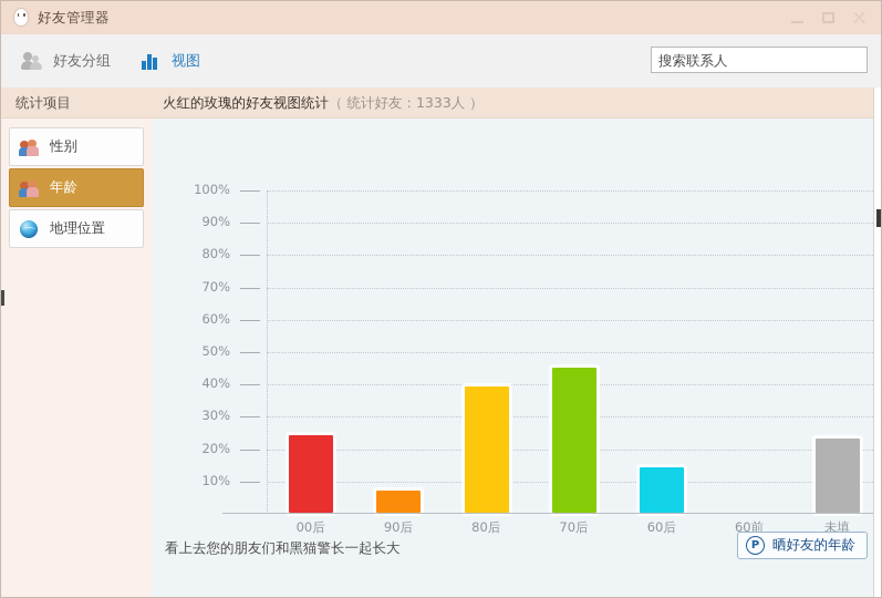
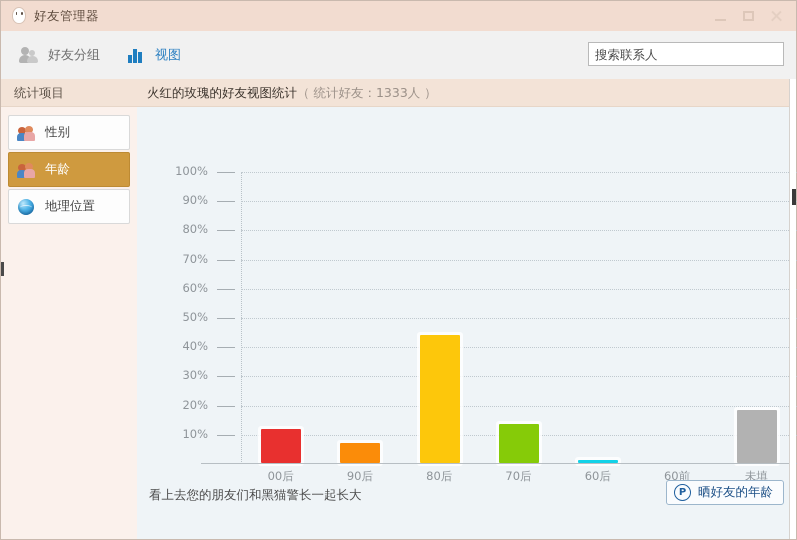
00后: 24% -> 12%
80后: 39% -> 44%
70后: 45% -> 14%
60后: 14% -> 1%
未填: 23% -> 18%
